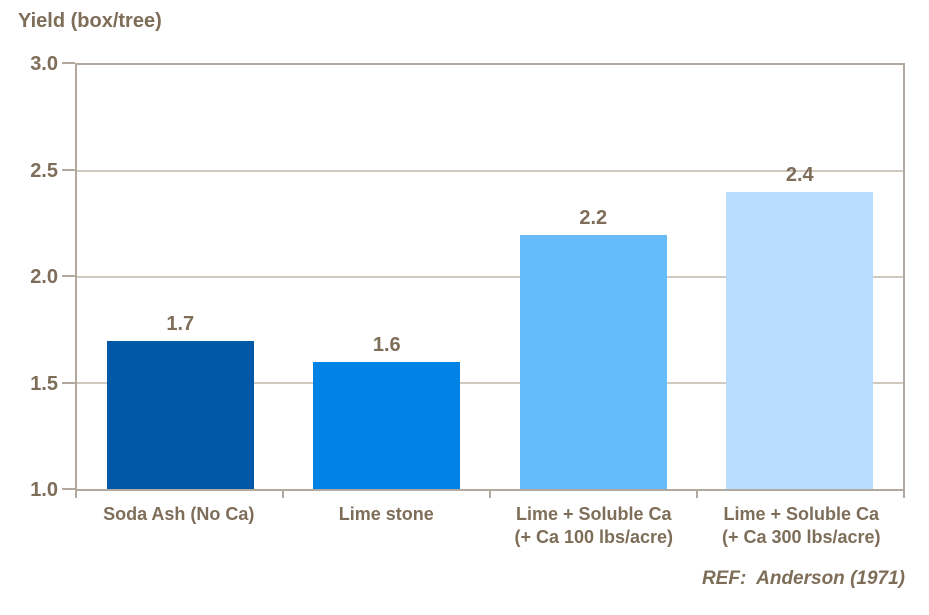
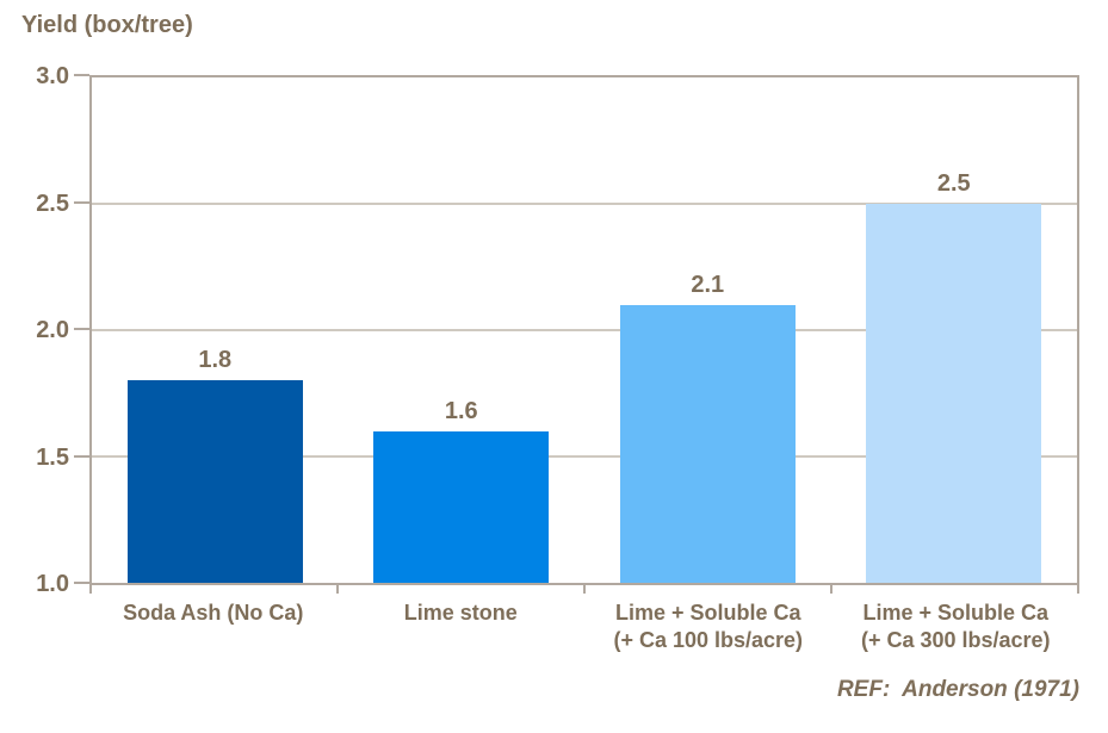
Soda Ash (No Ca): 1.7 -> 1.8
Lime + Soluble Ca (+ Ca 100 lbs/acre): 2.2 -> 2.1
Lime + Soluble Ca (+ Ca 300 lbs/acre): 2.4 -> 2.5
